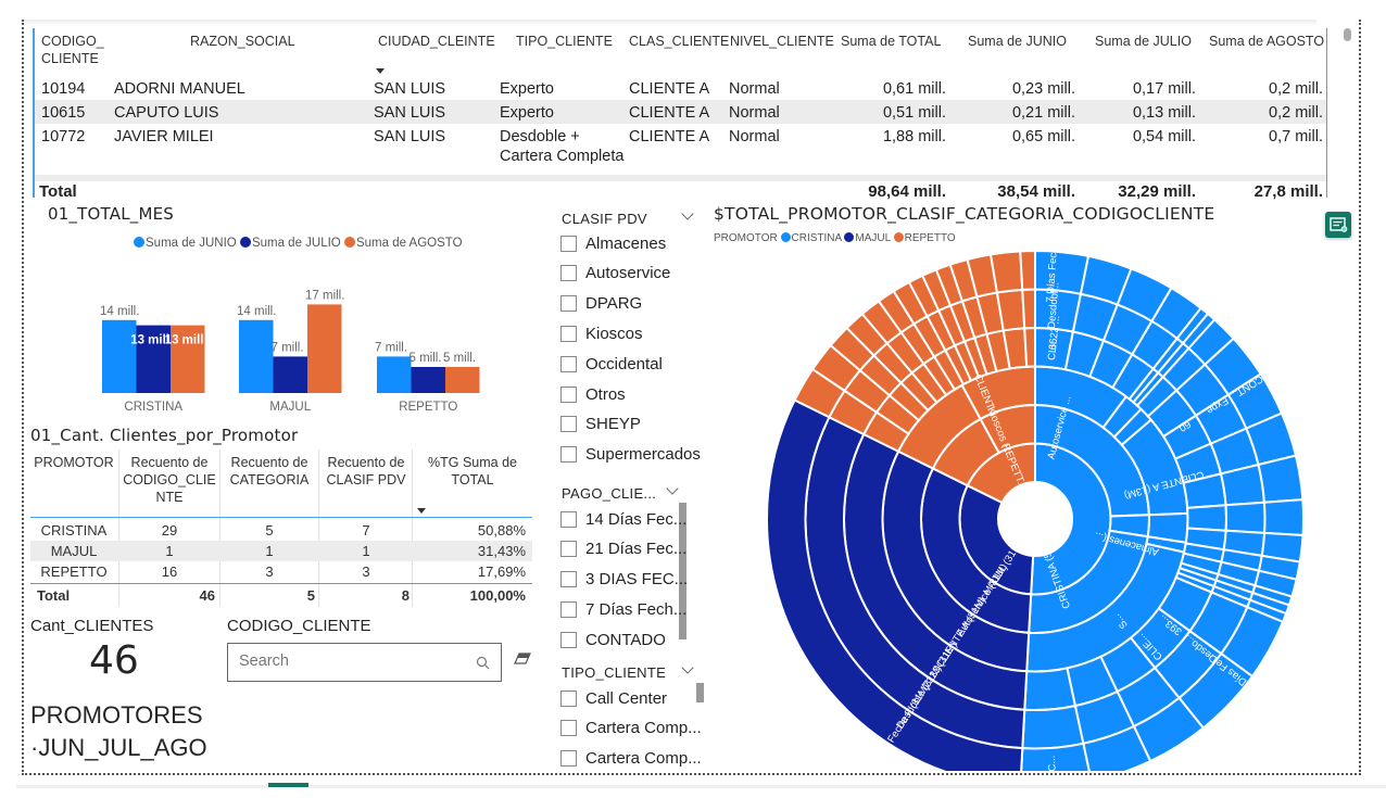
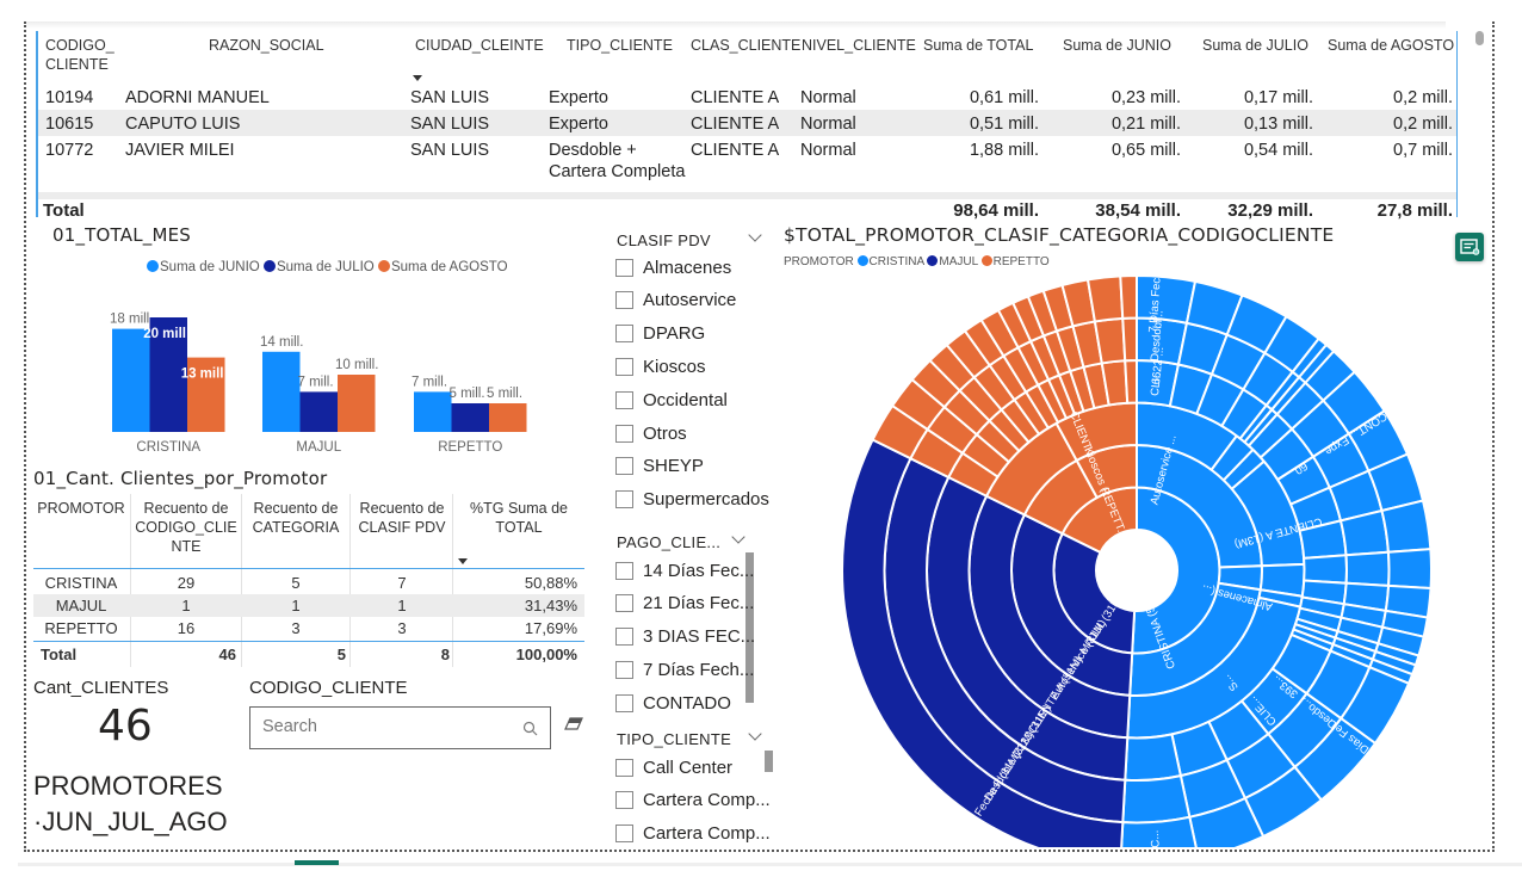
01_TOTAL_MES/Suma de JUNIO/CRISTINA: 14 -> 18
01_TOTAL_MES/Suma de JULIO/CRISTINA: 13 -> 20
01_TOTAL_MES/Suma de AGOSTO/MAJUL: 17 -> 10
